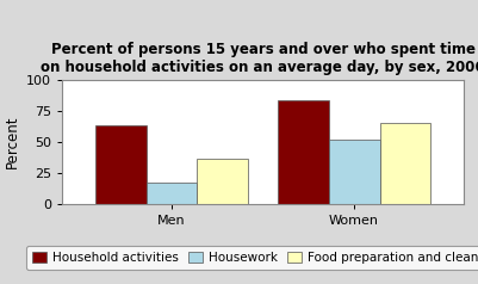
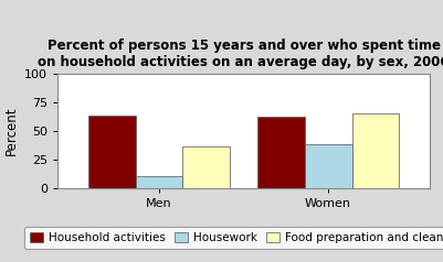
Housework/Men: 18 -> 11
Household activities/Women: 83 -> 62
Housework/Women: 52 -> 39
